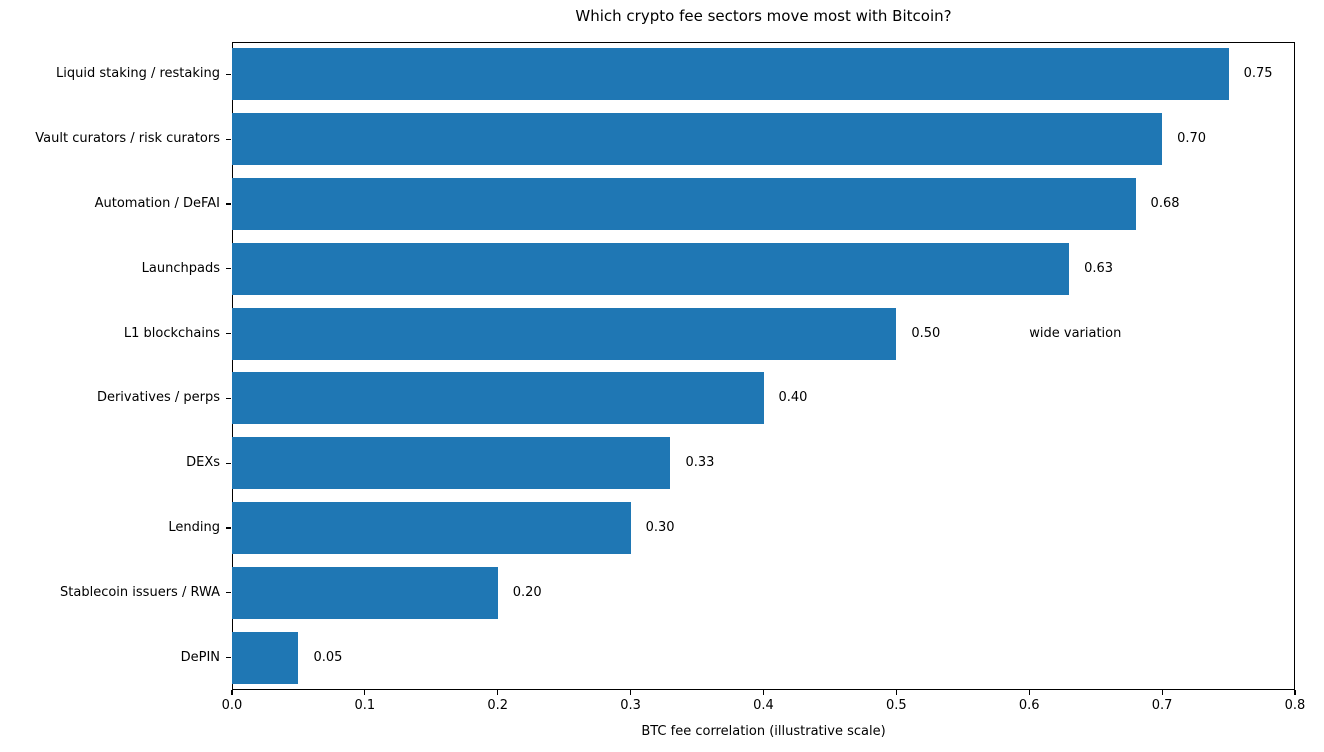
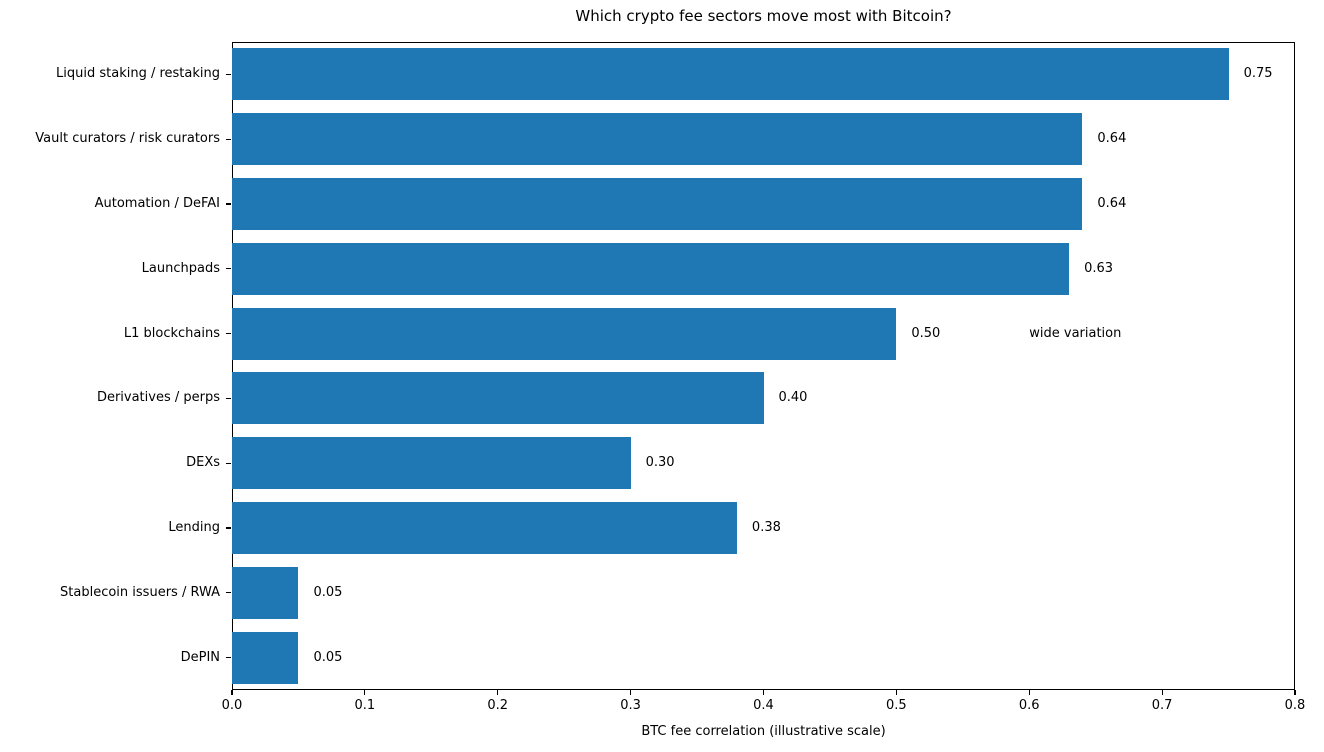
Vault curators / risk curators: 0.70 -> 0.64
Automation / DeFAI: 0.68 -> 0.64
DEXs: 0.33 -> 0.30
Lending: 0.30 -> 0.38
Stablecoin issuers / RWA: 0.20 -> 0.05
